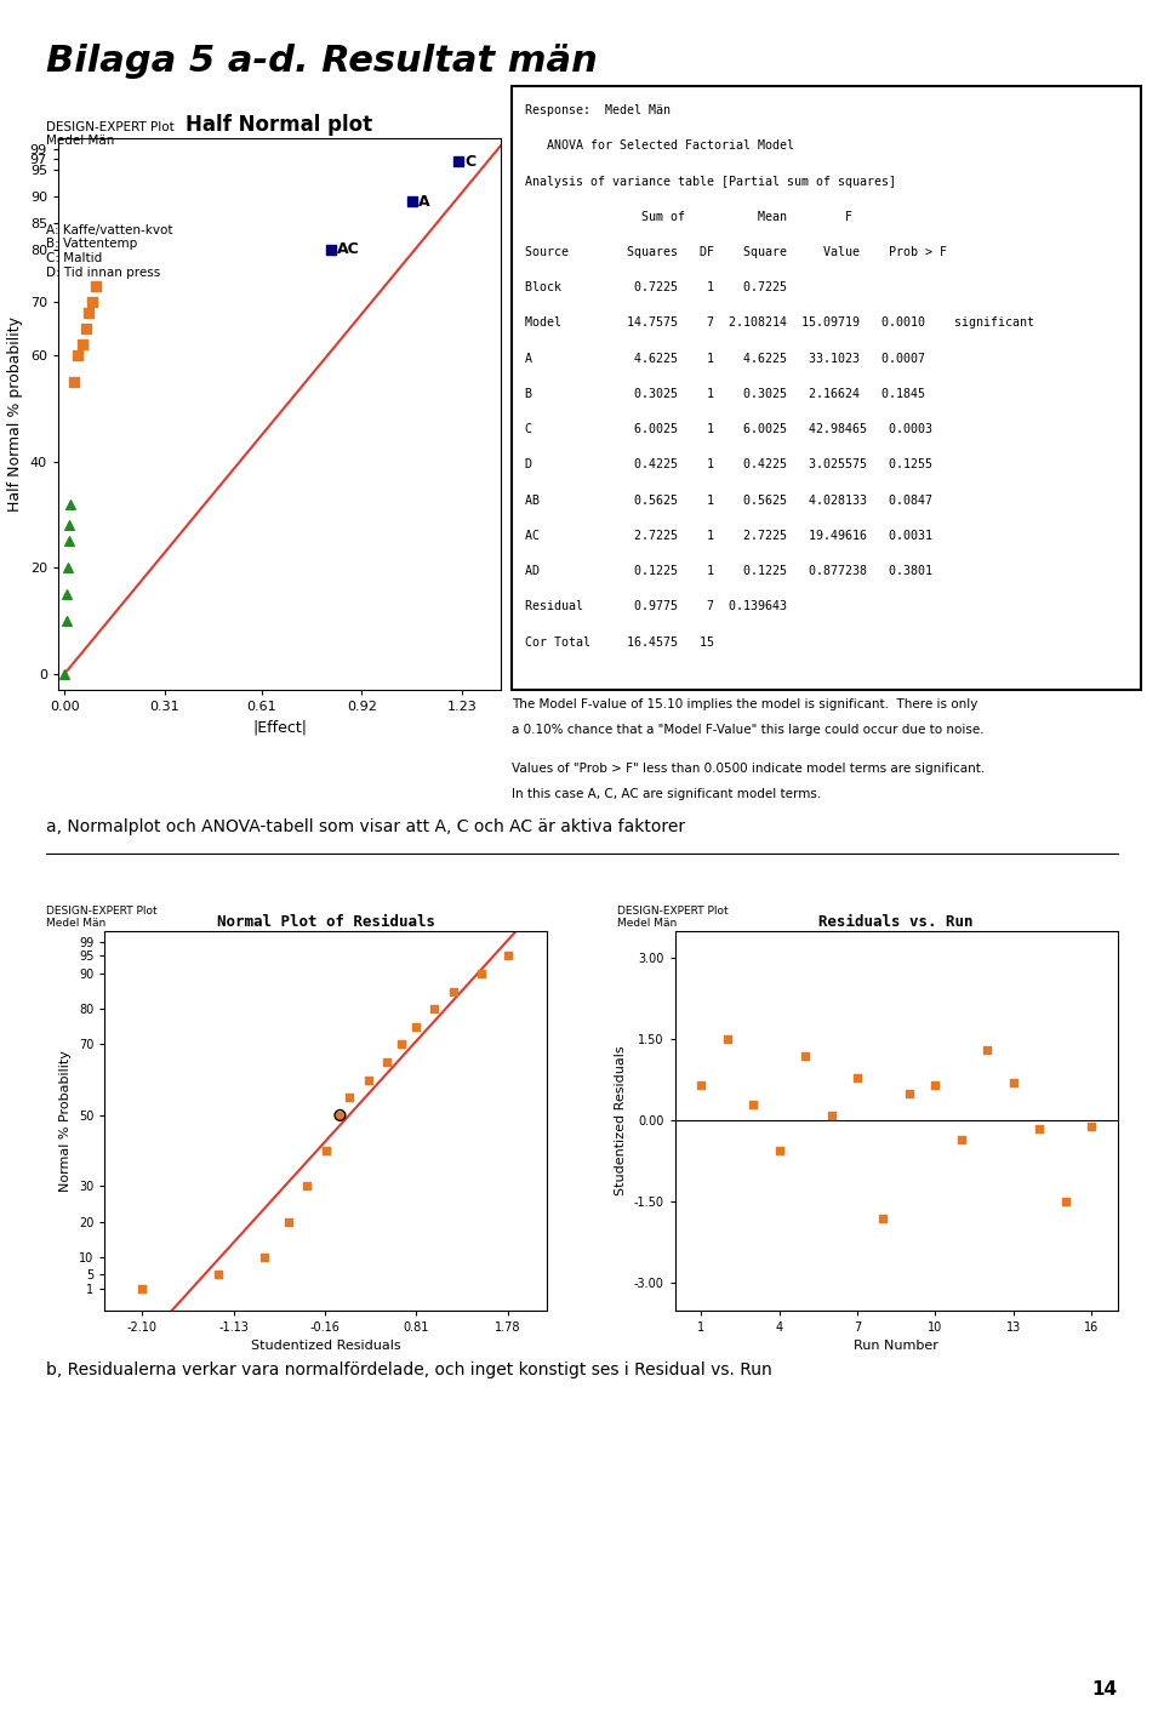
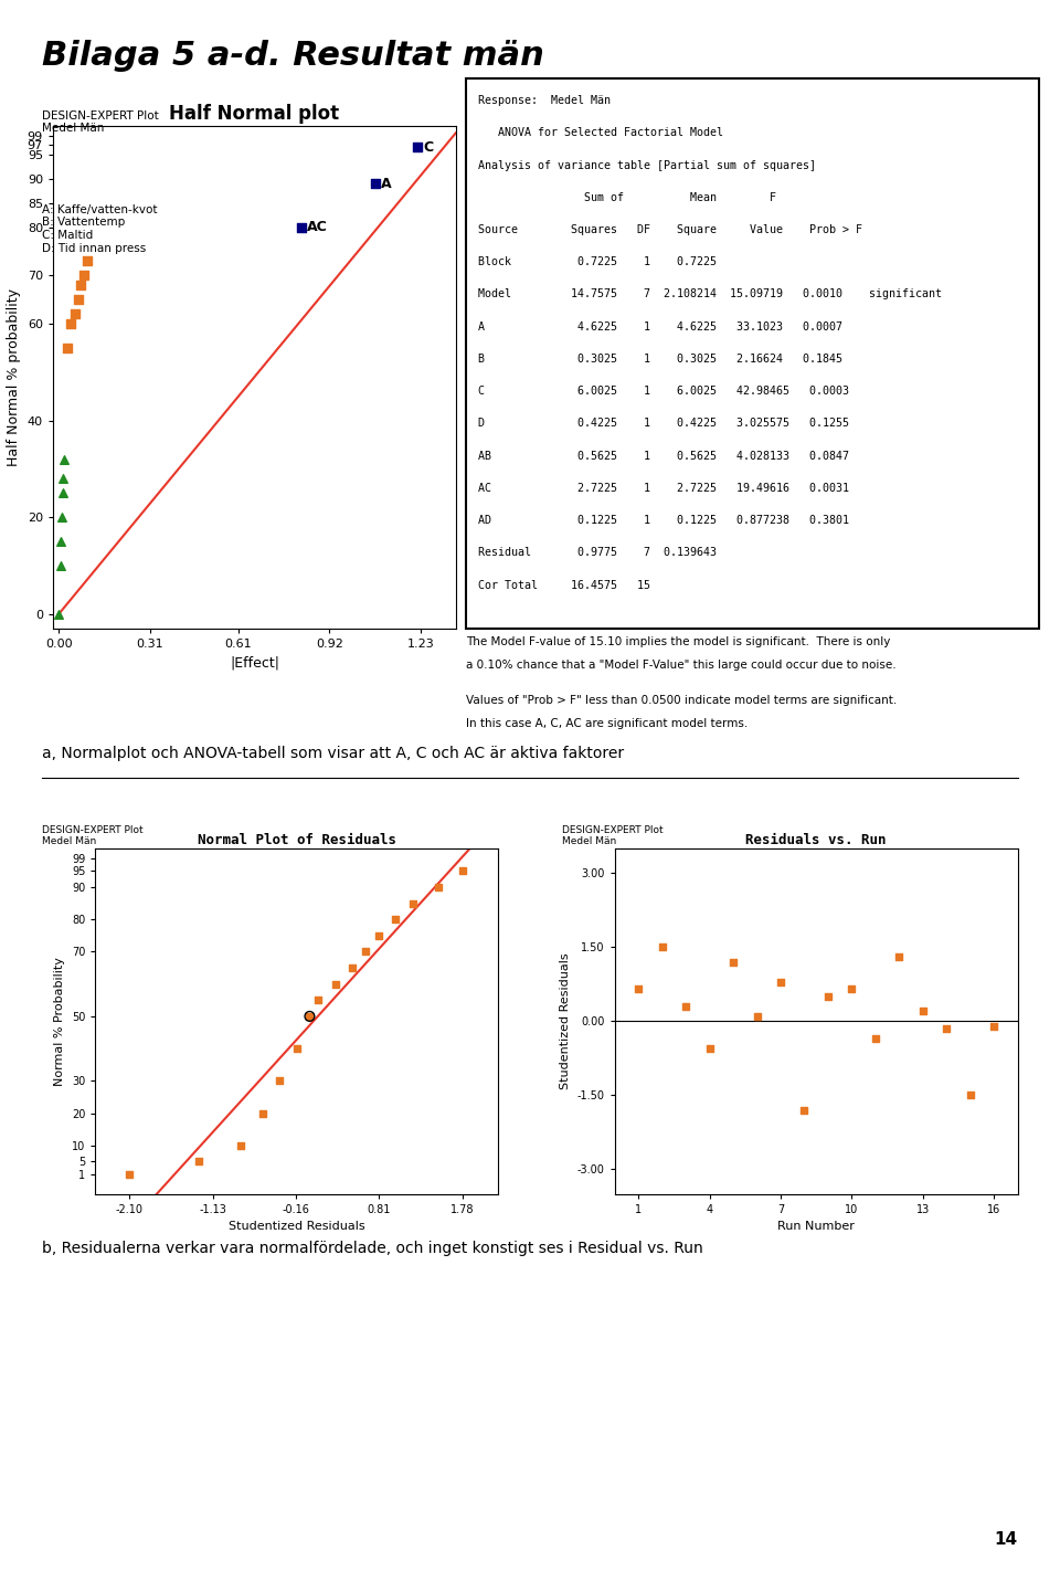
Residuals vs. Run/13: 0.70 -> 0.20
